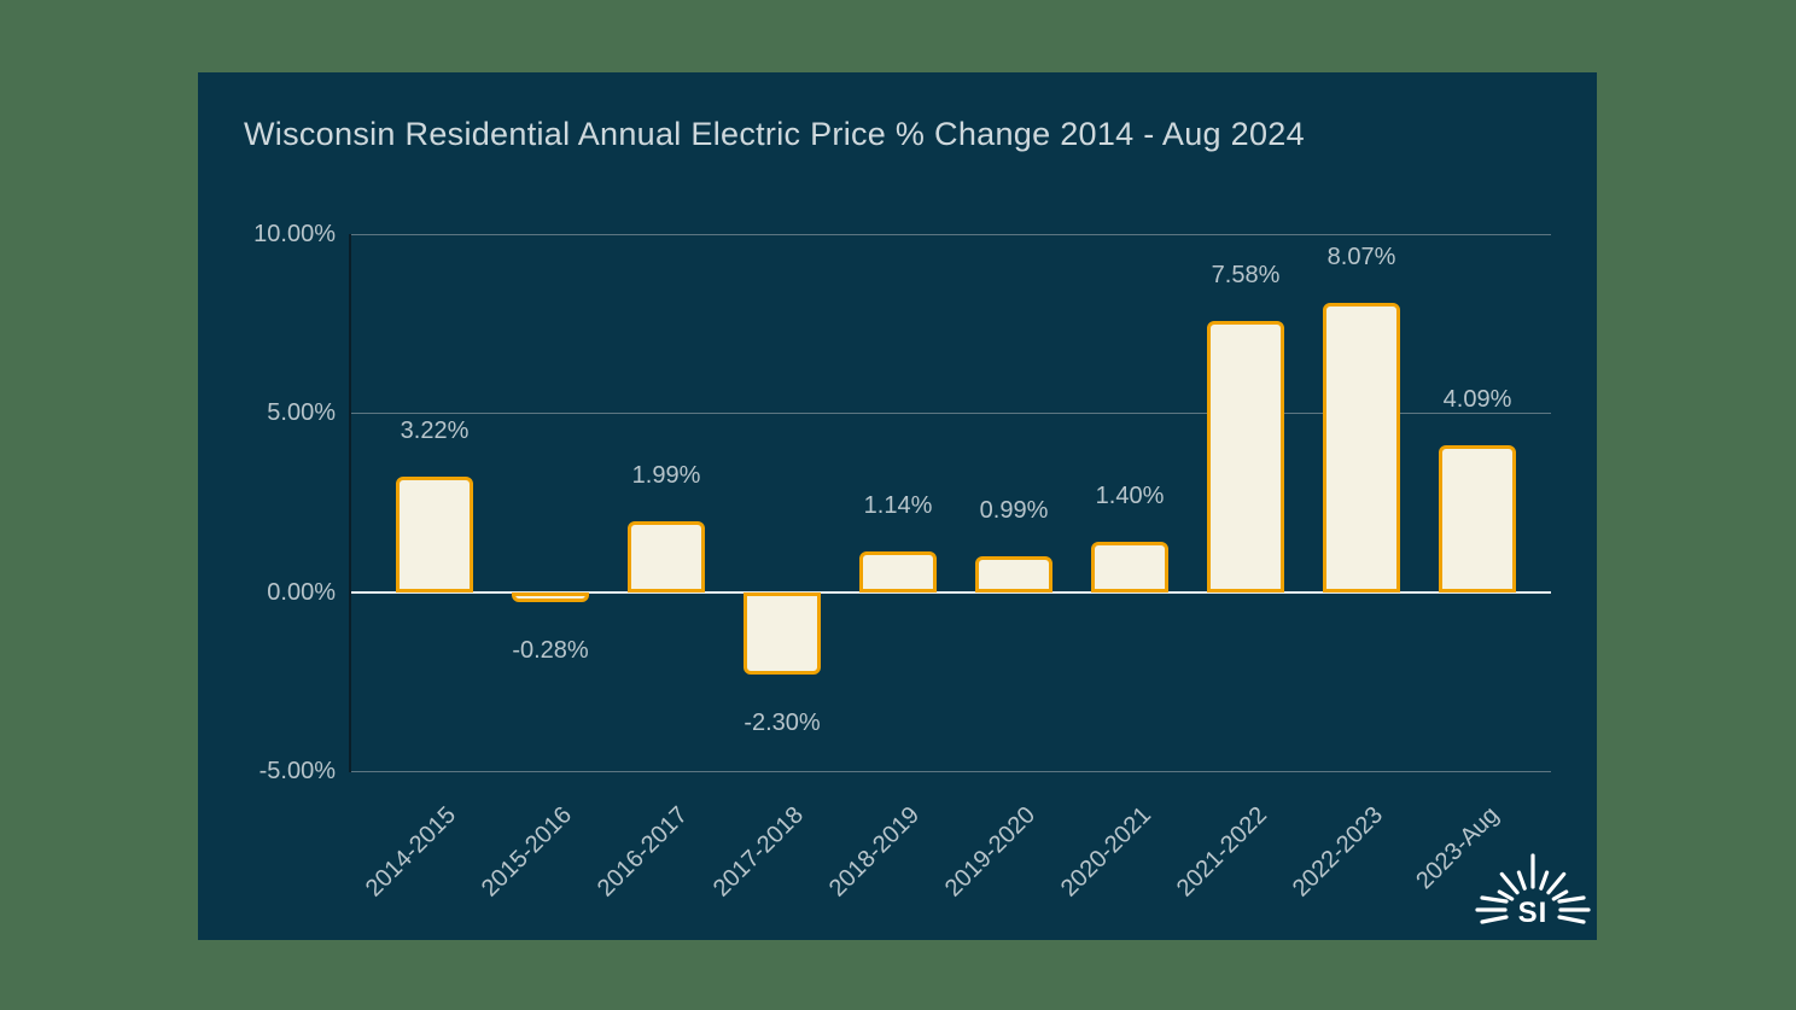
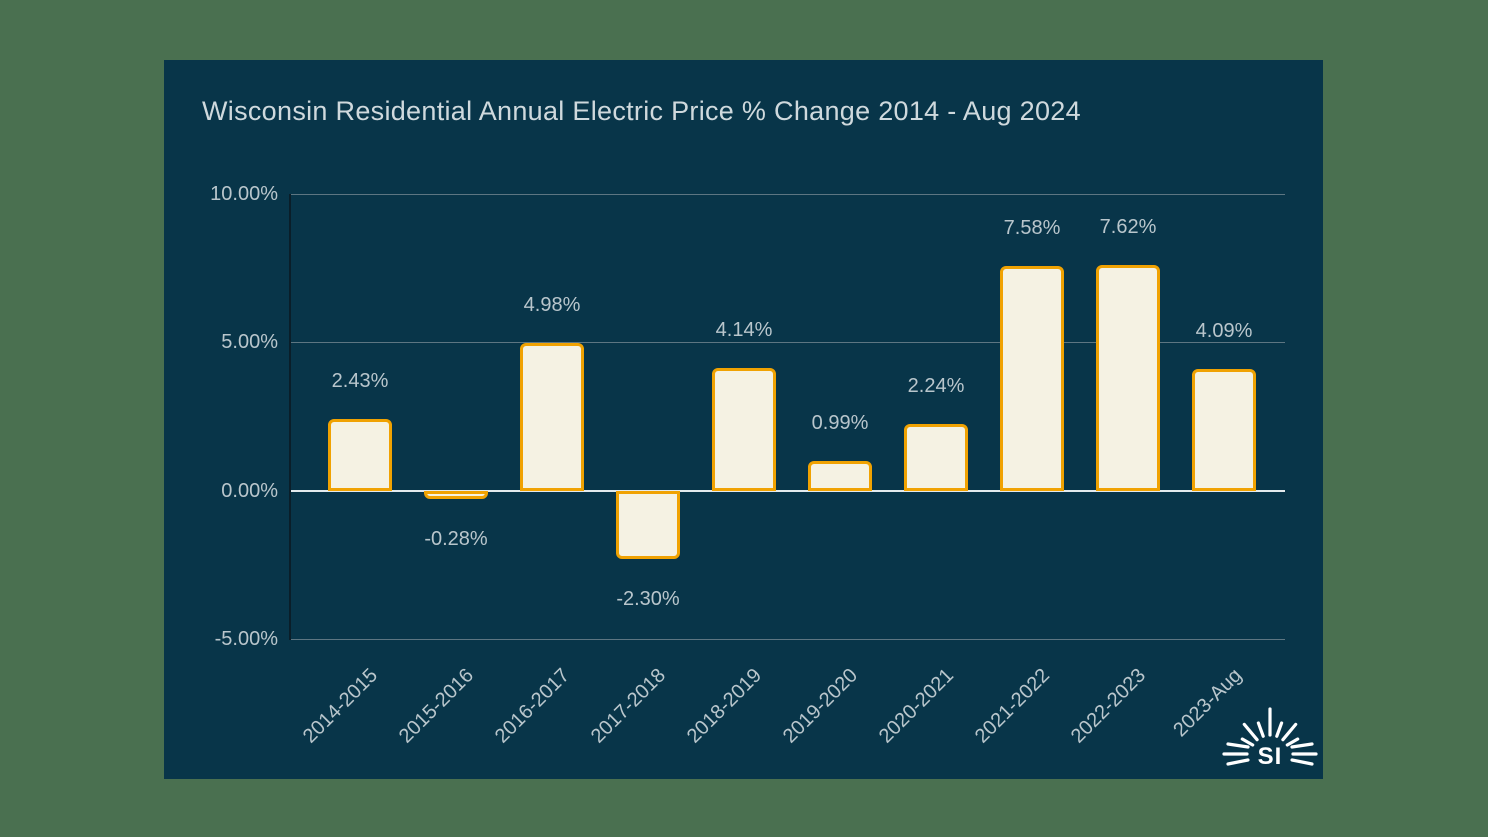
2014-2015: 3.22% -> 2.43%
2016-2017: 1.99% -> 4.98%
2018-2019: 1.14% -> 4.14%
2020-2021: 1.40% -> 2.24%
2022-2023: 8.07% -> 7.62%
